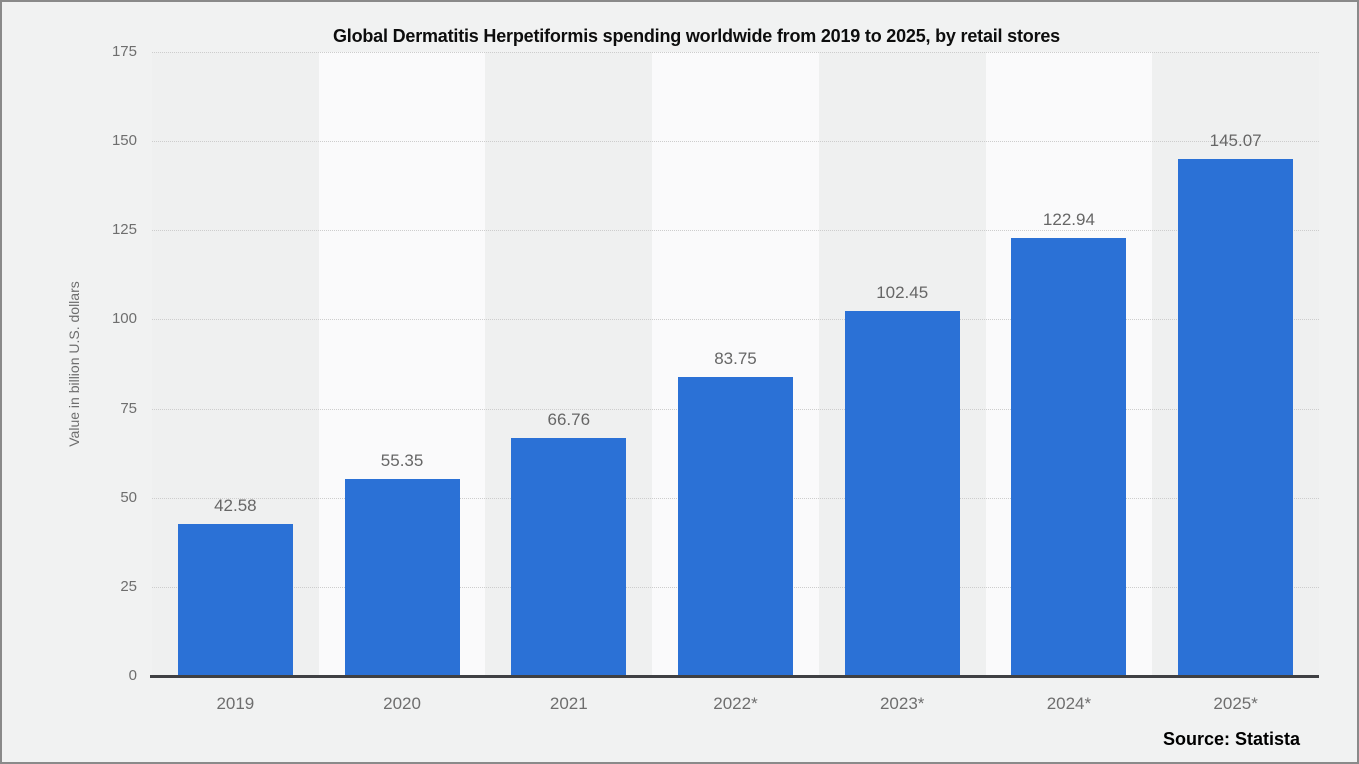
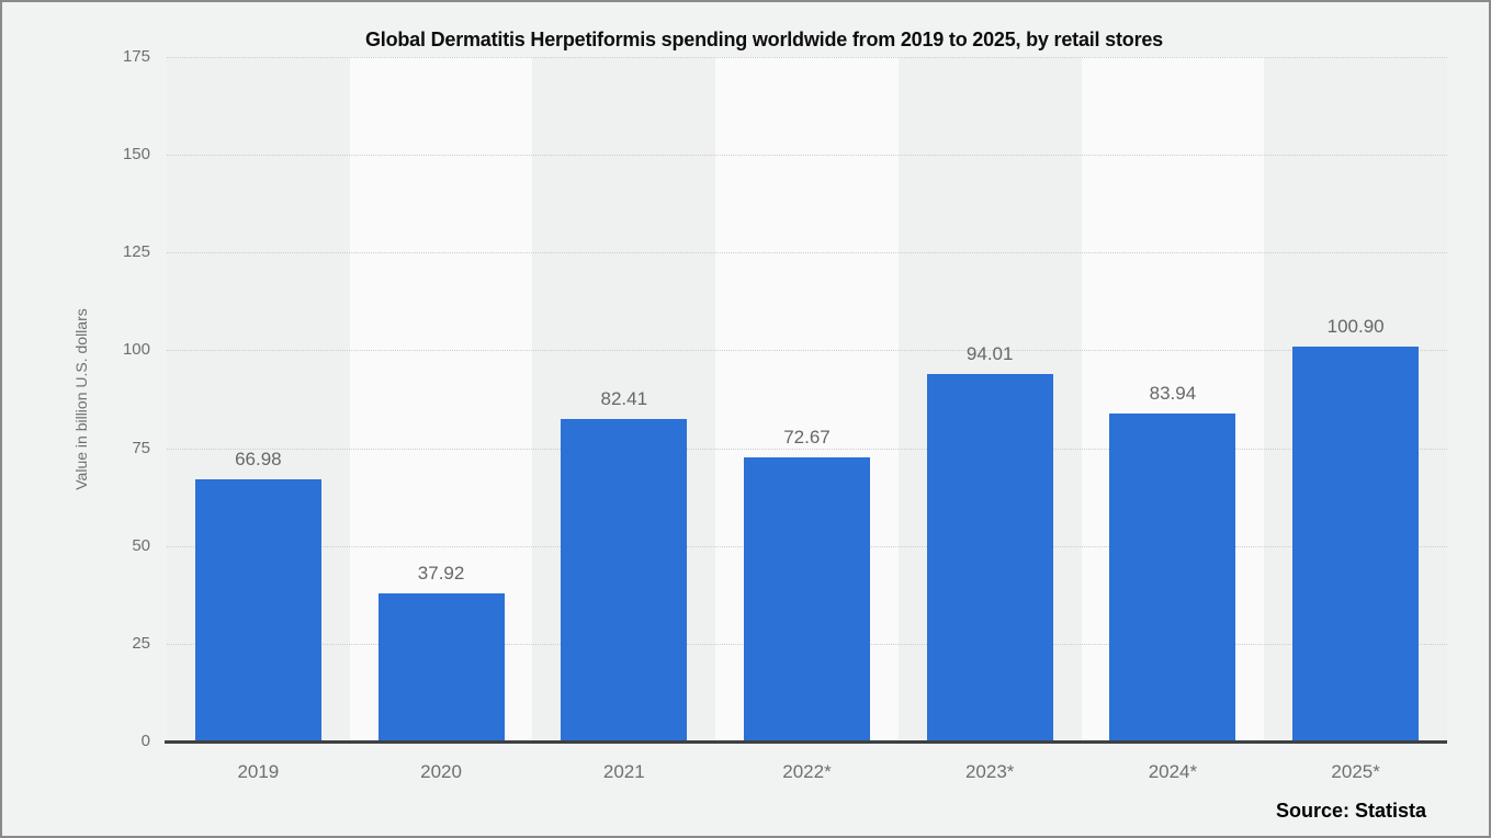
2019: 42.58 -> 66.98
2020: 55.35 -> 37.92
2021: 66.76 -> 82.41
2022*: 83.75 -> 72.67
2023*: 102.45 -> 94.01
2024*: 122.94 -> 83.94
2025*: 145.07 -> 100.90
